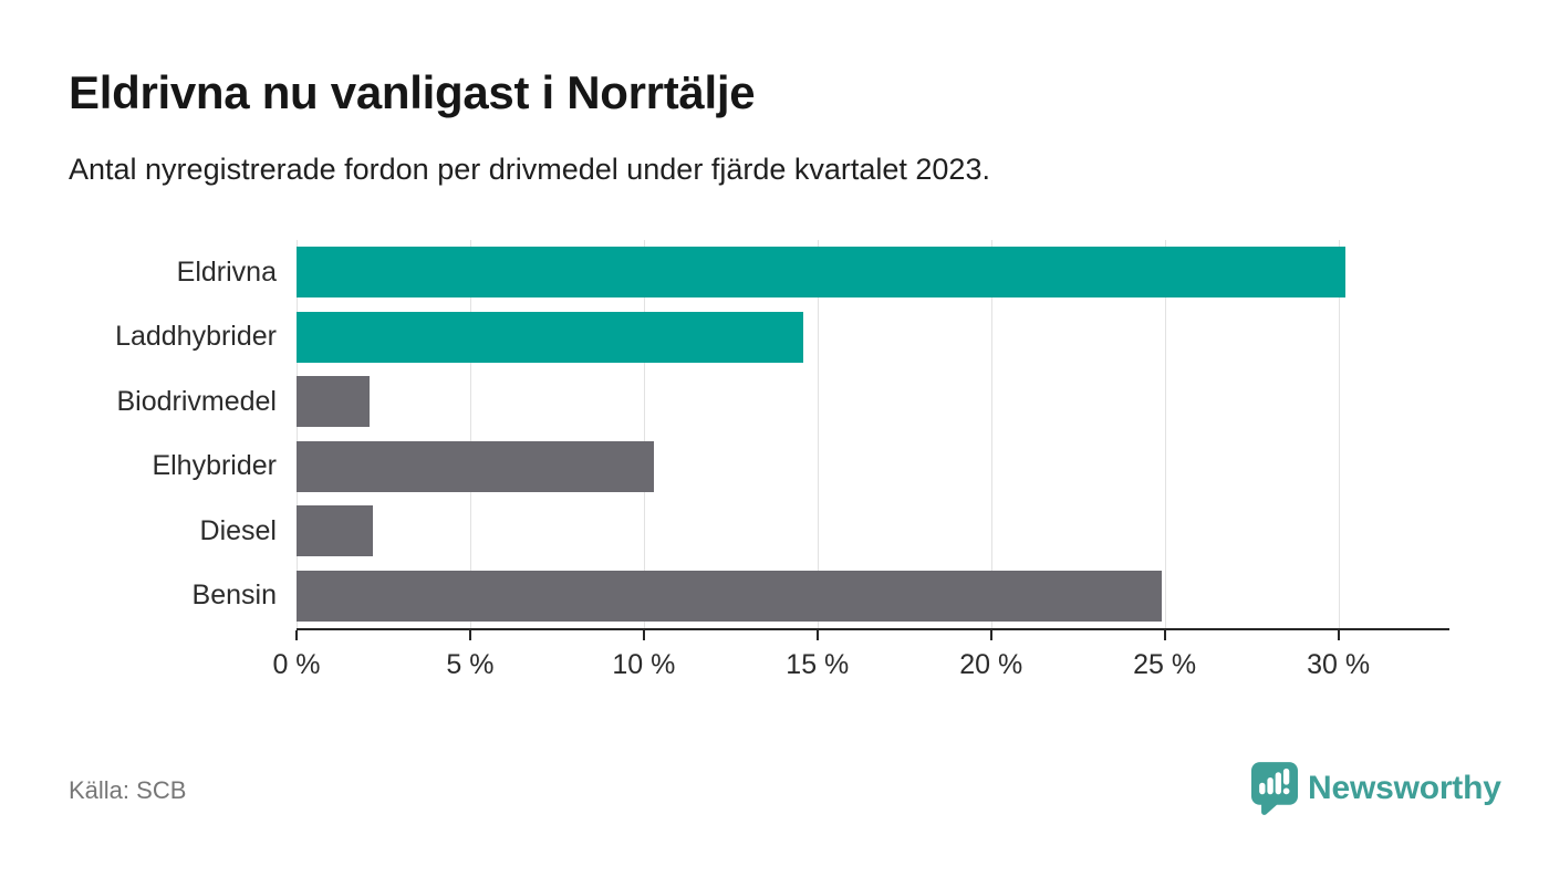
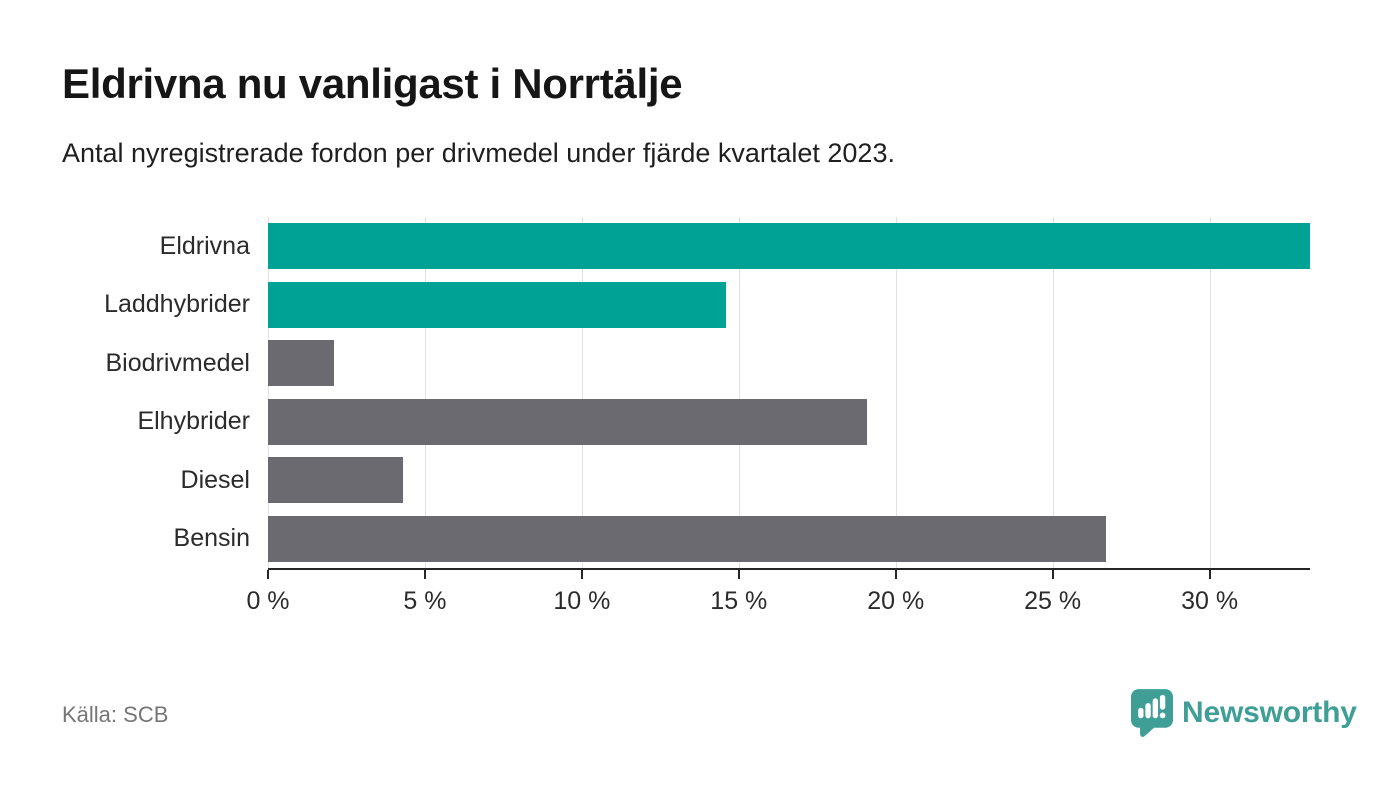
Eldrivna: 30.2% -> 33.2%
Elhybrider: 10.3% -> 19.1%
Diesel: 2.2% -> 4.3%
Bensin: 24.9% -> 26.7%
